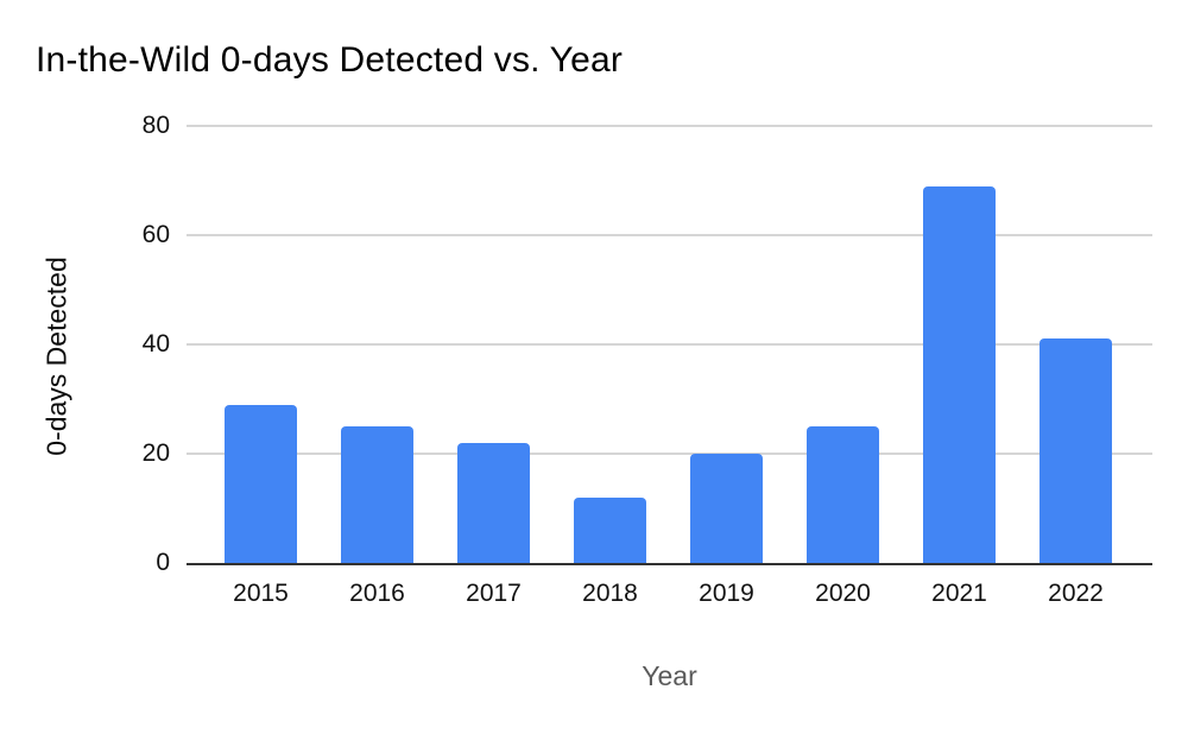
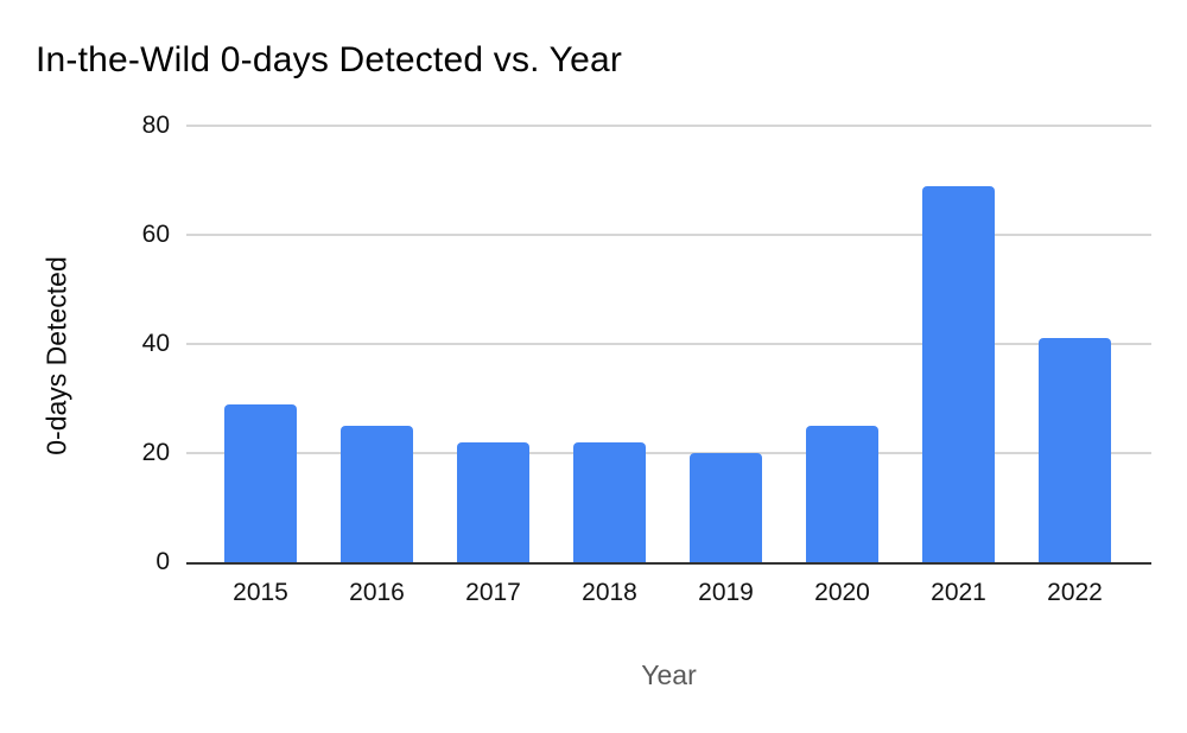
2018: 12 -> 22
